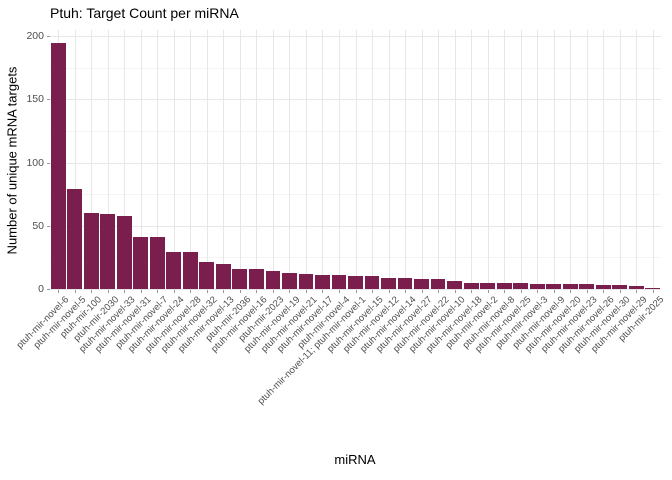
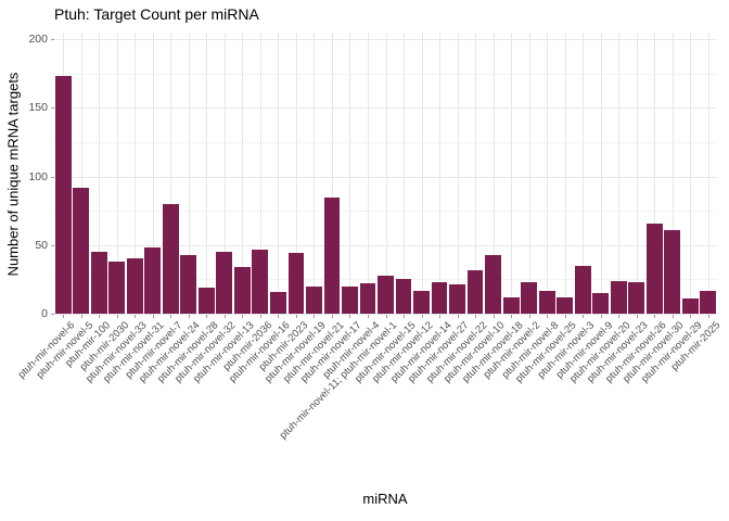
ptuh-mir-novel-6: 195 -> 173
ptuh-mir-novel-5: 79 -> 92
ptuh-mir-100: 60 -> 45
ptuh-mir-2030: 59 -> 38
ptuh-mir-novel-33: 58 -> 40
ptuh-mir-novel-31: 41 -> 48
ptuh-mir-novel-7: 41 -> 80
ptuh-mir-novel-24: 29 -> 43
ptuh-mir-novel-28: 29 -> 19
ptuh-mir-novel-32: 21 -> 45
ptuh-mir-novel-13: 20 -> 34
ptuh-mir-2036: 16 -> 47
ptuh-mir-2023: 14 -> 44
ptuh-mir-novel-19: 13 -> 20
ptuh-mir-novel-21: 12 -> 85
ptuh-mir-novel-17: 11 -> 20
ptuh-mir-novel-4: 11 -> 22
ptuh-mir-novel-11; ptuh-mir-novel-1: 10 -> 28
ptuh-mir-novel-15: 10 -> 25
ptuh-mir-novel-12: 9 -> 17
ptuh-mir-novel-14: 9 -> 23
ptuh-mir-novel-27: 8 -> 21
ptuh-mir-novel-22: 8 -> 32
ptuh-mir-novel-10: 6 -> 43
ptuh-mir-novel-18: 5 -> 12
ptuh-mir-novel-2: 5 -> 23
ptuh-mir-novel-8: 5 -> 17
ptuh-mir-novel-25: 5 -> 12
ptuh-mir-novel-3: 4 -> 35
ptuh-mir-novel-9: 4 -> 15
ptuh-mir-novel-20: 4 -> 24
ptuh-mir-novel-23: 4 -> 23
ptuh-mir-novel-26: 3 -> 66
ptuh-mir-novel-30: 3 -> 61
ptuh-mir-novel-29: 2 -> 11
ptuh-mir-2025: 1 -> 17
